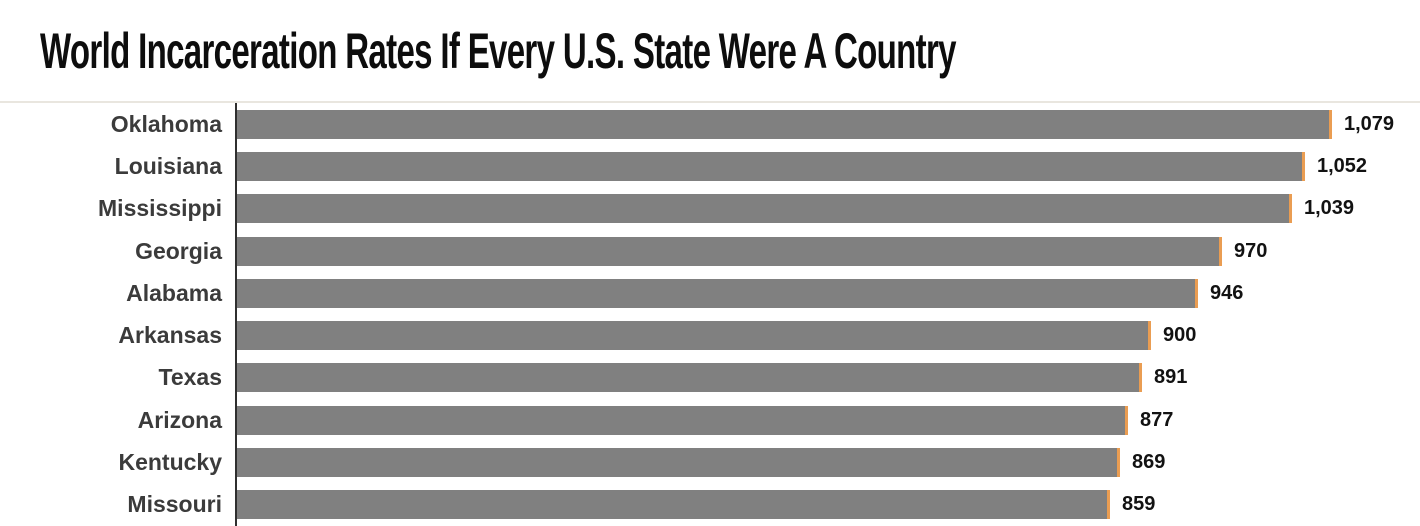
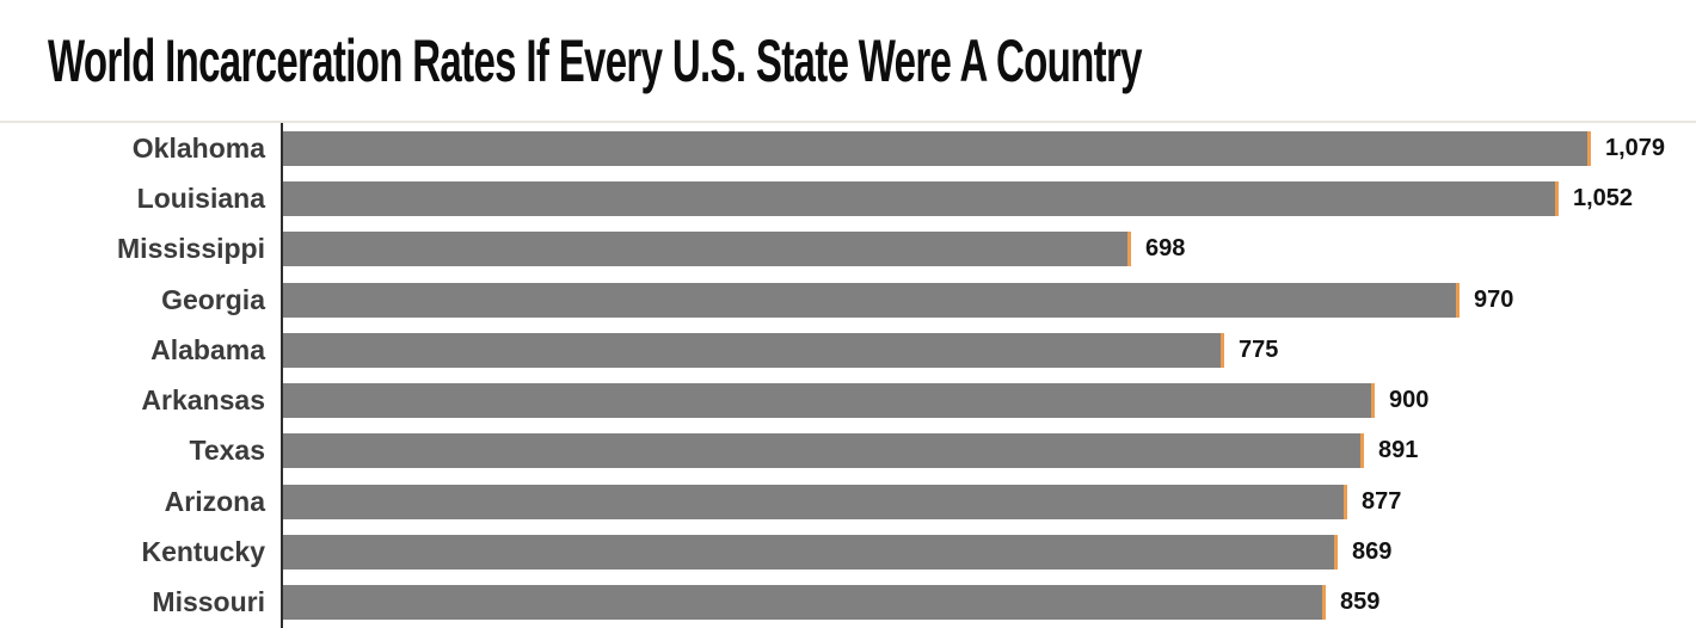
Mississippi: 1,039 -> 698
Alabama: 946 -> 775
